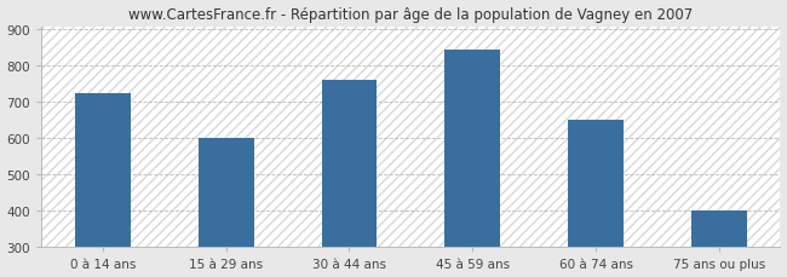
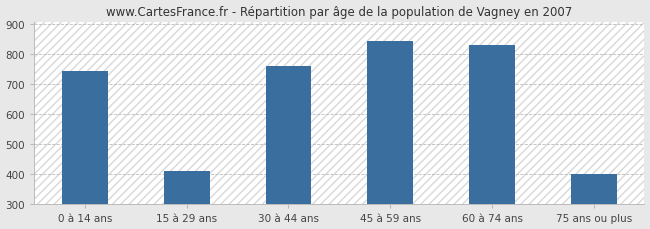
0 à 14 ans: 725 -> 745
15 à 29 ans: 600 -> 410
60 à 74 ans: 650 -> 830
